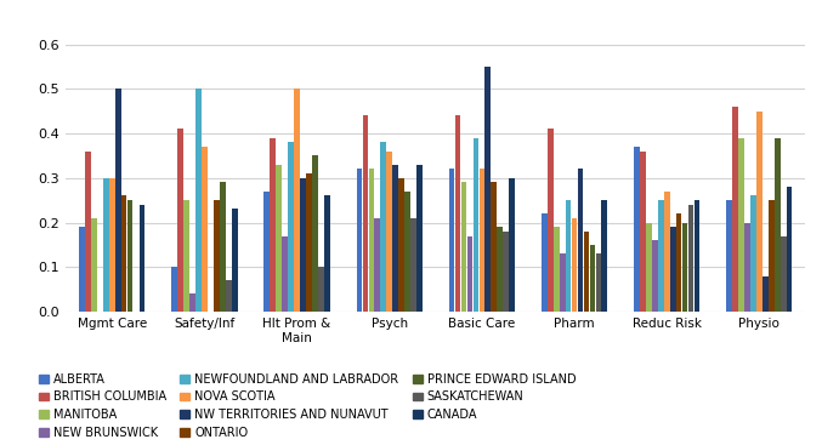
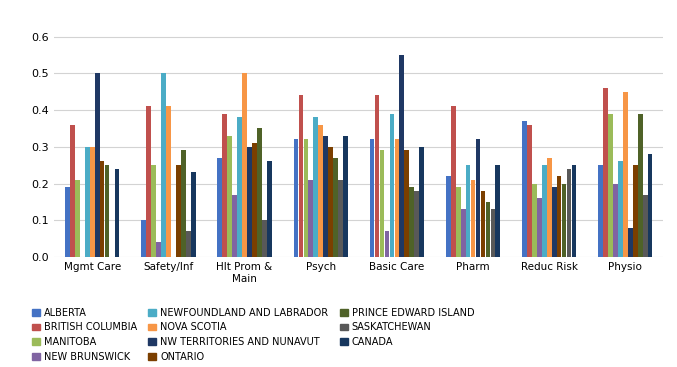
NOVA SCOTIA/Safety/Inf: 0.37 -> 0.41
NEW BRUNSWICK/Basic Care: 0.17 -> 0.07
